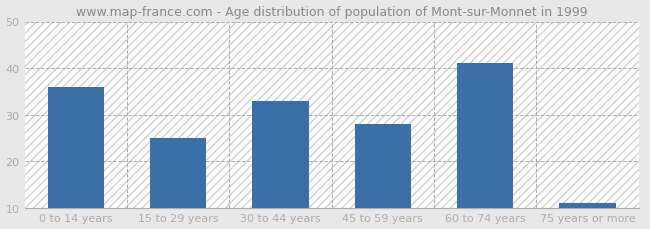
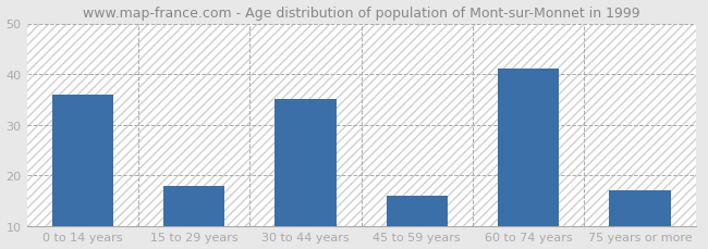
15 to 29 years: 25 -> 18
30 to 44 years: 33 -> 35
45 to 59 years: 28 -> 16
75 years or more: 11 -> 17
